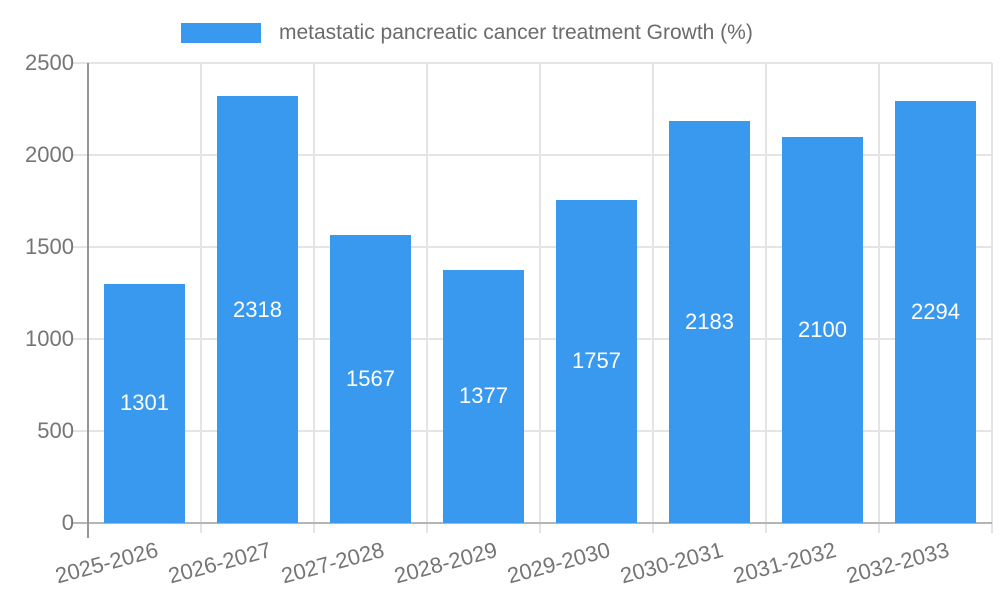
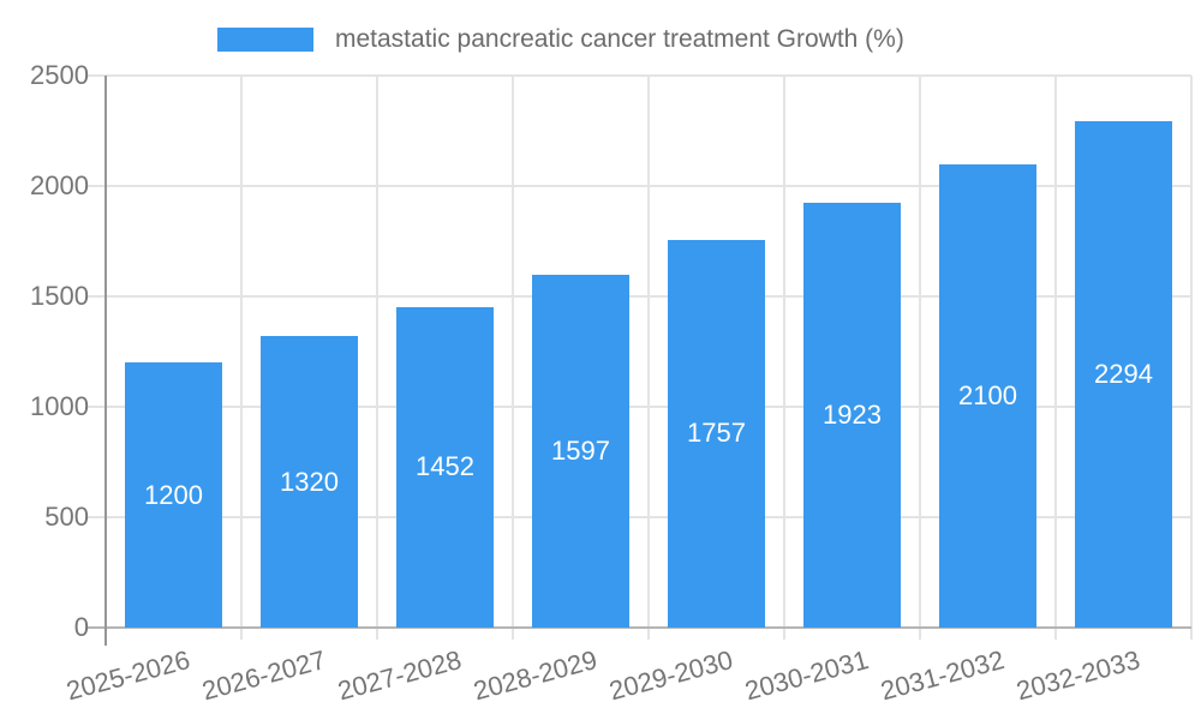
2025-2026: 1301 -> 1200
2026-2027: 2318 -> 1320
2027-2028: 1567 -> 1452
2028-2029: 1377 -> 1597
2030-2031: 2183 -> 1923
